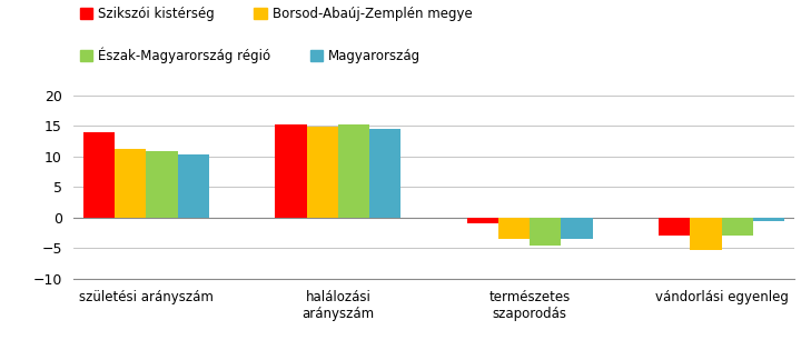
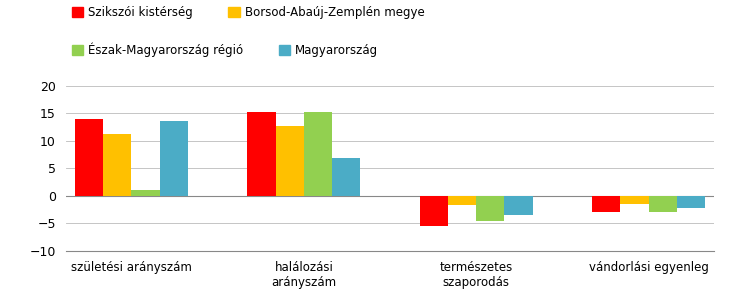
Észak-Magyarország régió/születési arányszám: 10.8 -> 1.0
Magyarország/születési arányszám: 10.4 -> 13.6
Borsod-Abaúj-Zemplén megye/halálozási arányszám: 14.9 -> 12.6
Magyarország/halálozási arányszám: 14.5 -> 6.8
Szikszói kistérség/természetes szaporodás: -1.0 -> -5.4
Borsod-Abaúj-Zemplén megye/természetes szaporodás: -3.5 -> -1.6
Borsod-Abaúj-Zemplén megye/vándorlási egyenleg: -5.3 -> -1.4
Magyarország/vándorlási egyenleg: -0.5 -> -2.2
